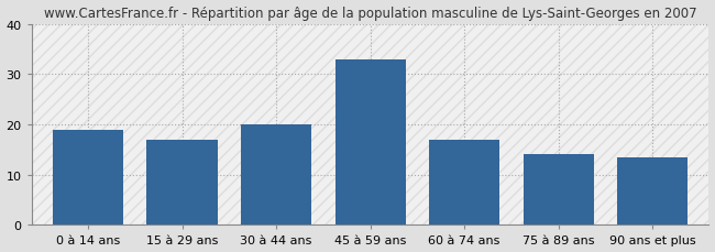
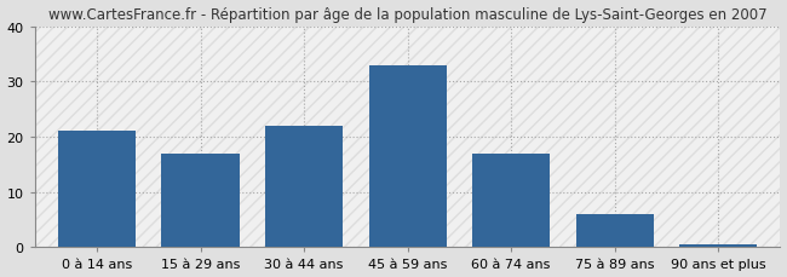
0 à 14 ans: 19.0 -> 21.0
30 à 44 ans: 20.0 -> 22.0
75 à 89 ans: 14.0 -> 6.0
90 ans et plus: 13.5 -> 0.5
